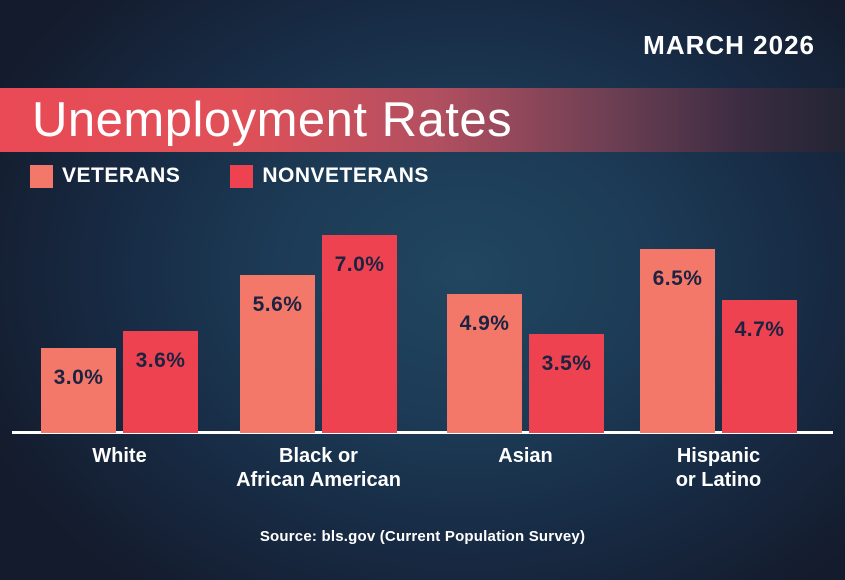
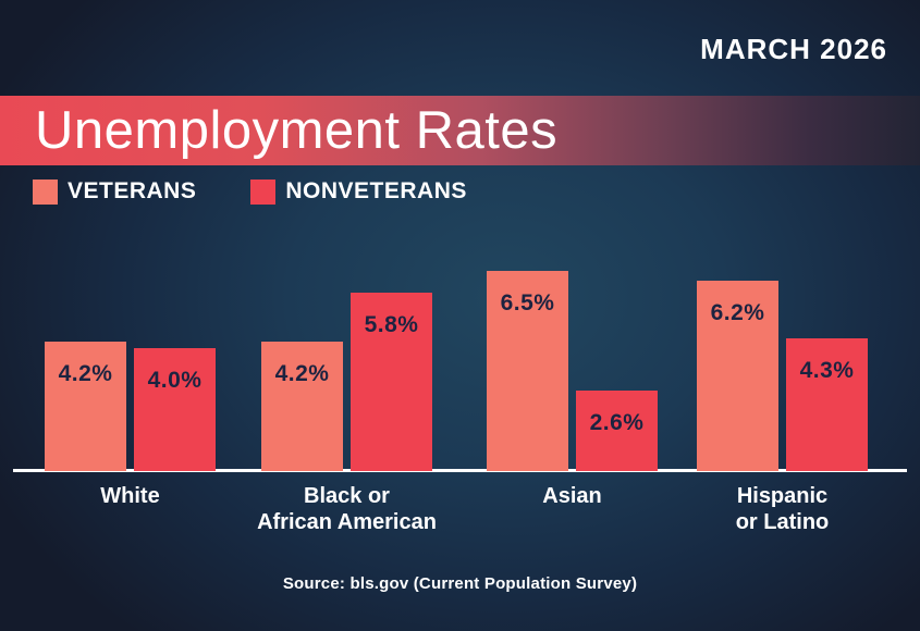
VETERANS/White: 3.0% -> 4.2%
NONVETERANS/White: 3.6% -> 4.0%
VETERANS/Black or African American: 5.6% -> 4.2%
NONVETERANS/Black or African American: 7.0% -> 5.8%
VETERANS/Asian: 4.9% -> 6.5%
NONVETERANS/Asian: 3.5% -> 2.6%
VETERANS/Hispanic or Latino: 6.5% -> 6.2%
NONVETERANS/Hispanic or Latino: 4.7% -> 4.3%
